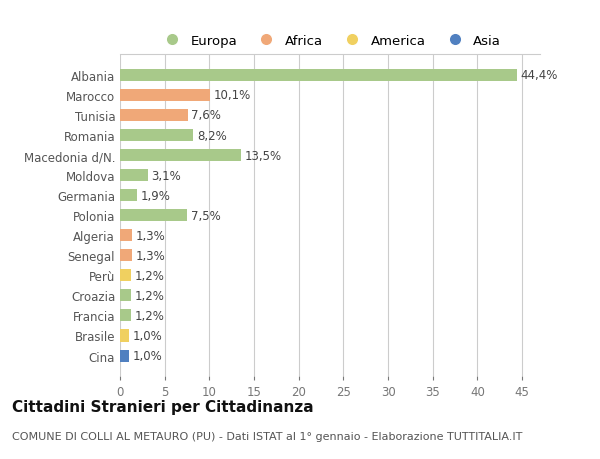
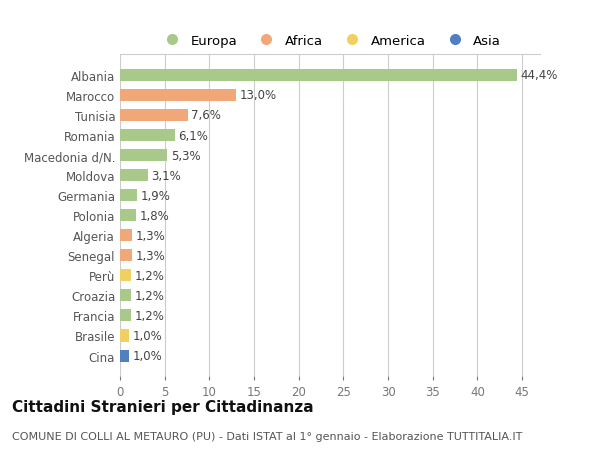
Marocco: 10,1% -> 13,0%
Romania: 8,2% -> 6,1%
Macedonia d/N.: 13,5% -> 5,3%
Polonia: 7,5% -> 1,8%
